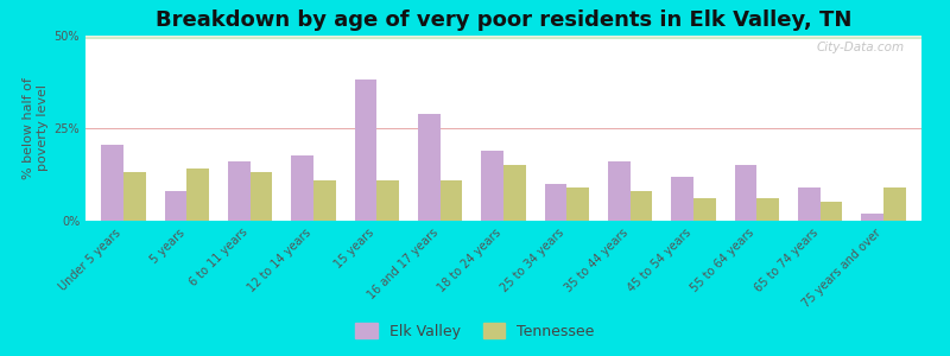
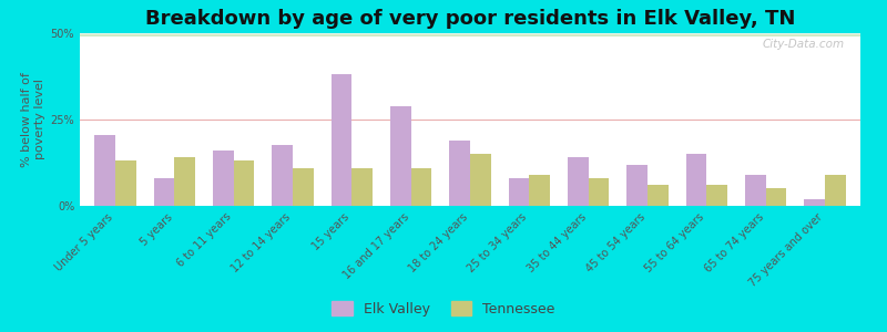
Elk Valley/25 to 34 years: 10.0% -> 8.0%
Elk Valley/35 to 44 years: 16.0% -> 14.0%
